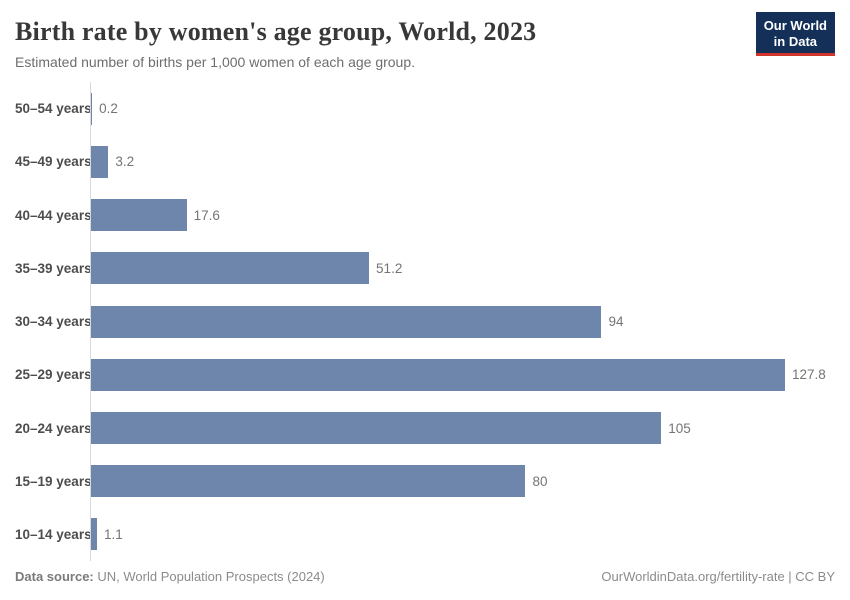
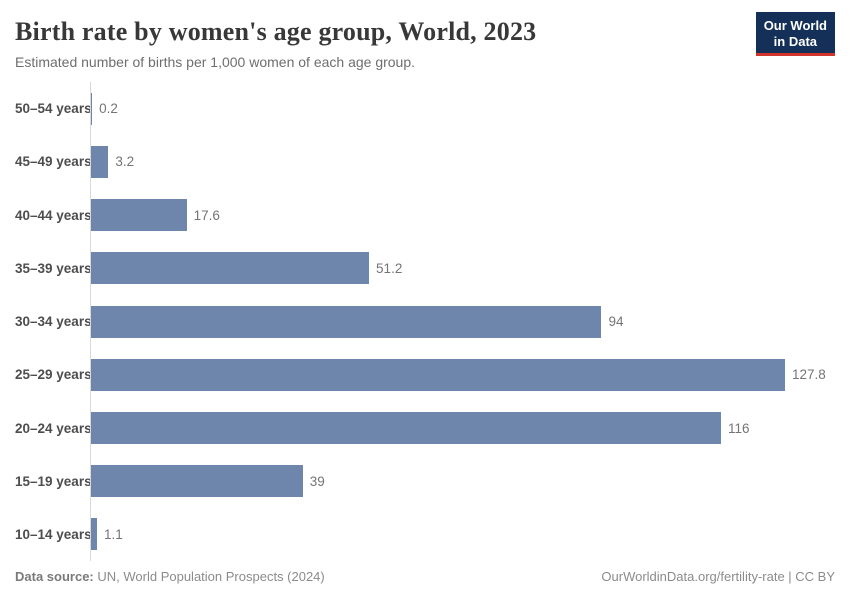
20–24 years: 105 -> 116
15–19 years: 80 -> 39
